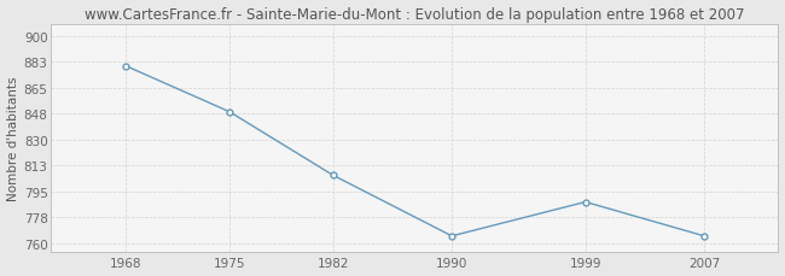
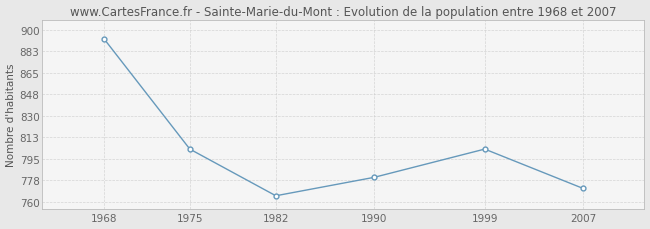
1968: 880 -> 893
1975: 849 -> 803
1982: 806 -> 765
1990: 765 -> 780
1999: 788 -> 803
2007: 765 -> 771
